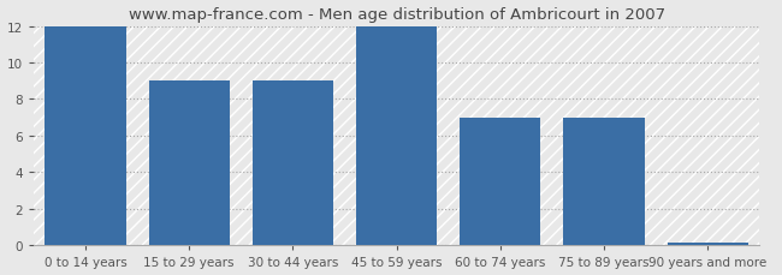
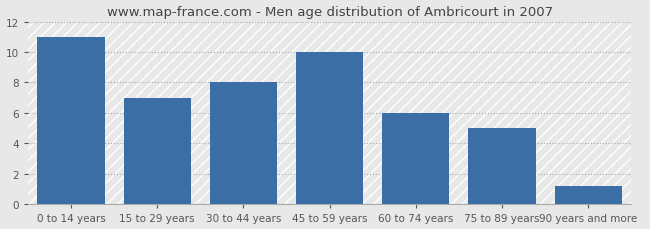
0 to 14 years: 12.0 -> 11.0
15 to 29 years: 9.0 -> 7.0
30 to 44 years: 9.0 -> 8.0
45 to 59 years: 12.0 -> 10.0
60 to 74 years: 7.0 -> 6.0
75 to 89 years: 7.0 -> 5.0
90 years and more: 0.1 -> 1.2
